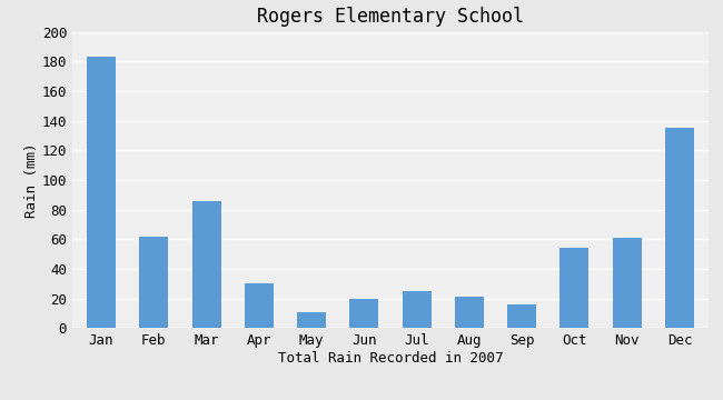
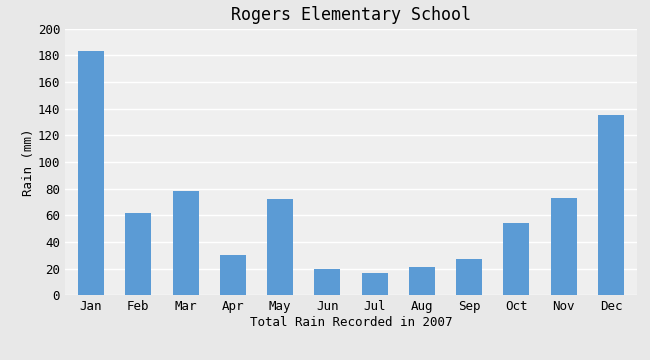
Mar: 86 -> 78
May: 11 -> 72
Jul: 25 -> 17
Sep: 16 -> 27
Nov: 61 -> 73
